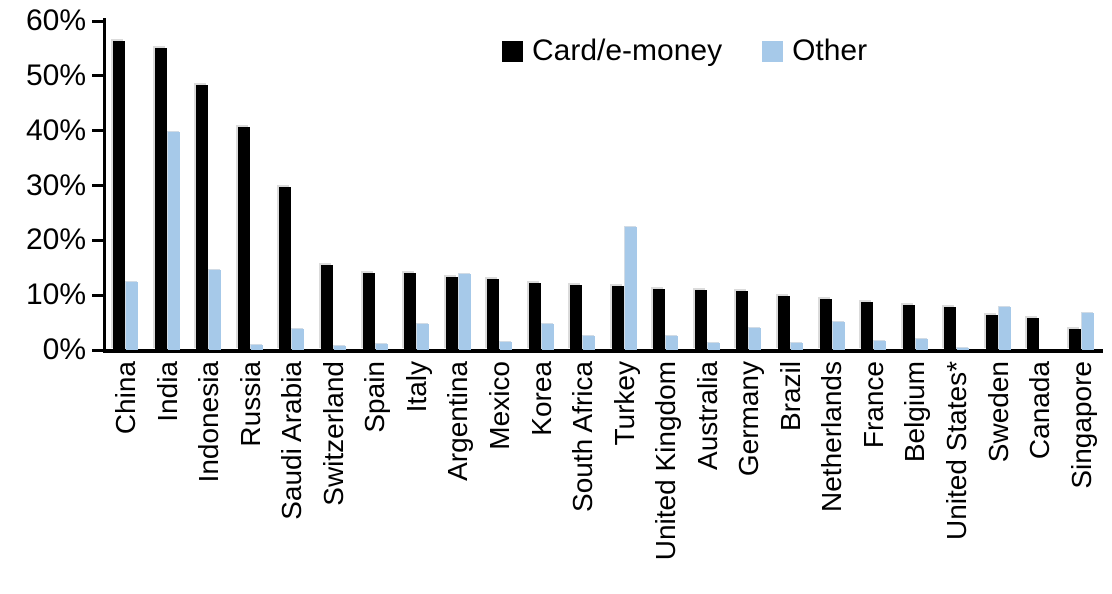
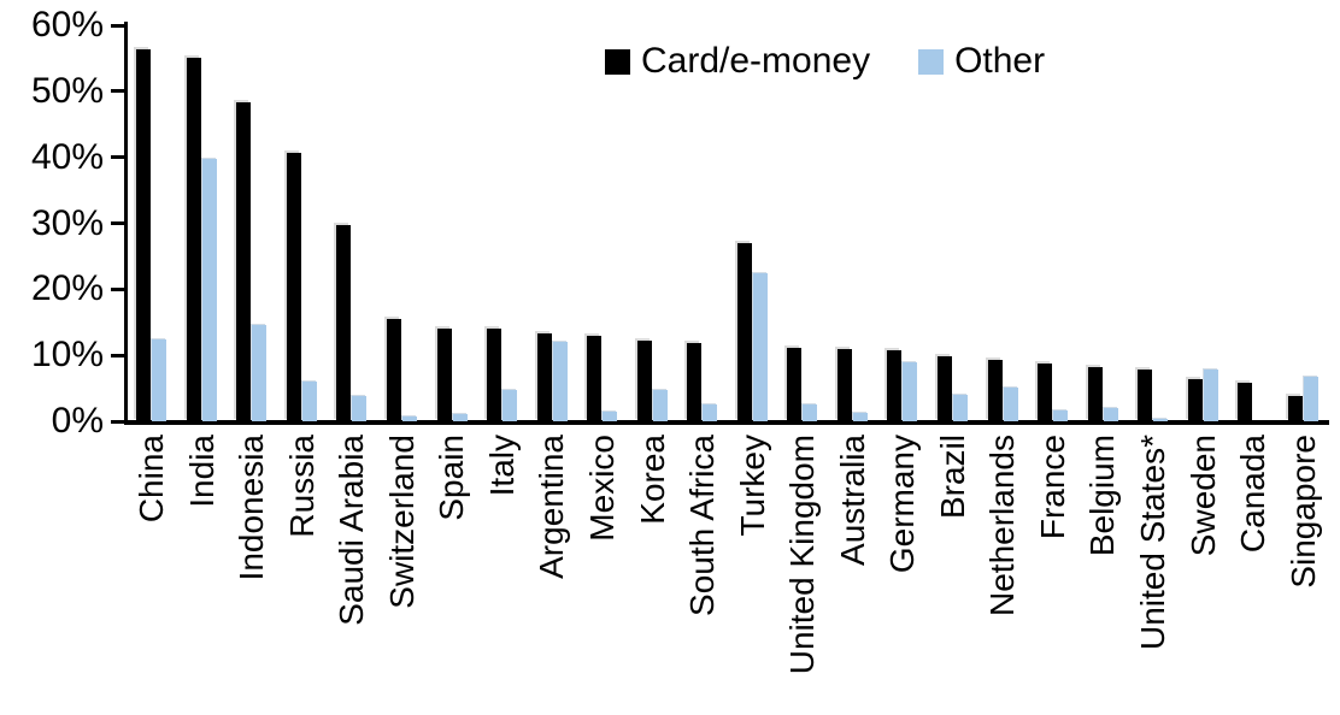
Other/Russia: 1% -> 6%
Other/Argentina: 14% -> 12%
Card/e-money/Turkey: 12% -> 27%
Other/Germany: 4% -> 9%
Other/Brazil: 1% -> 4%
